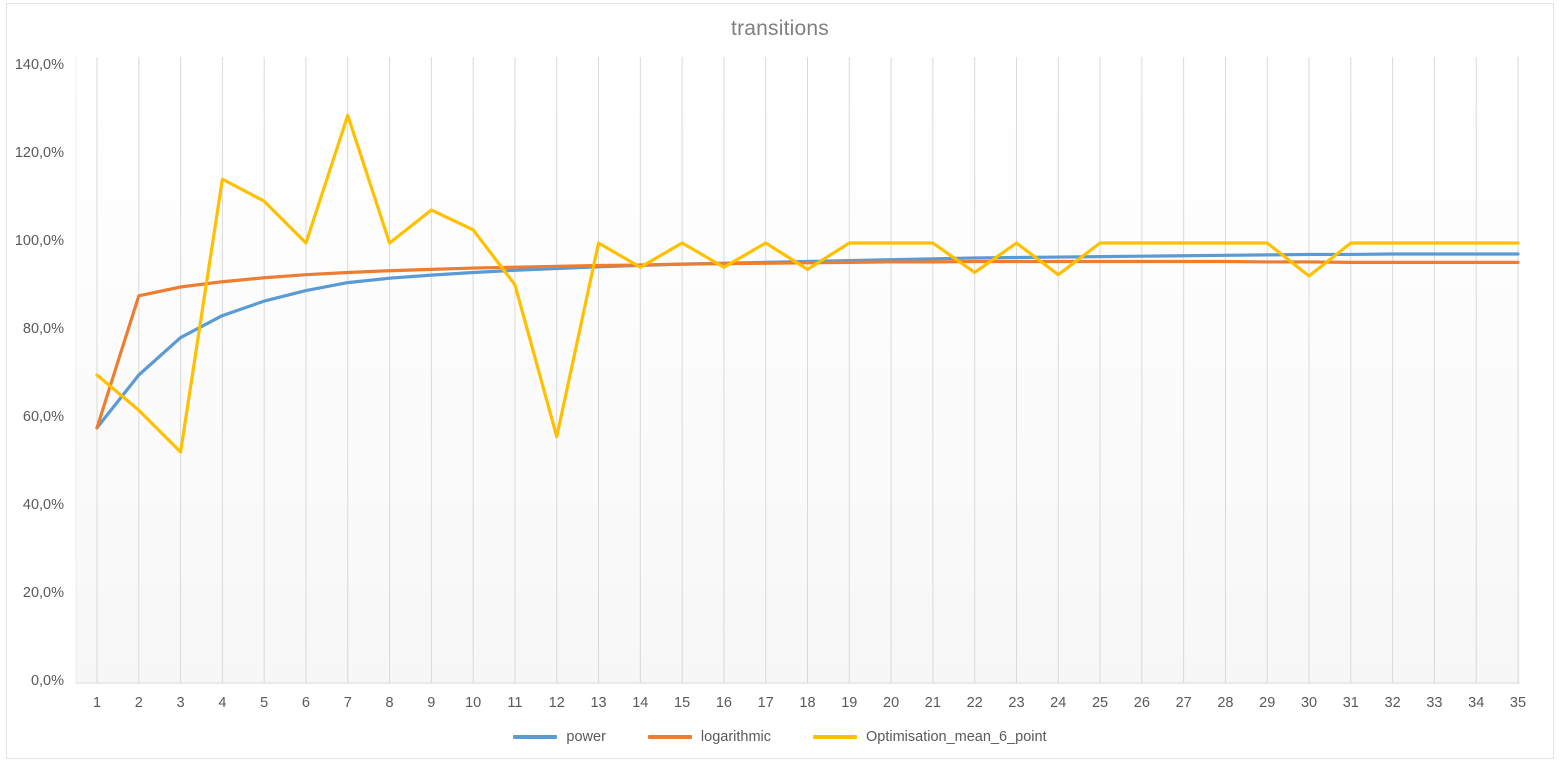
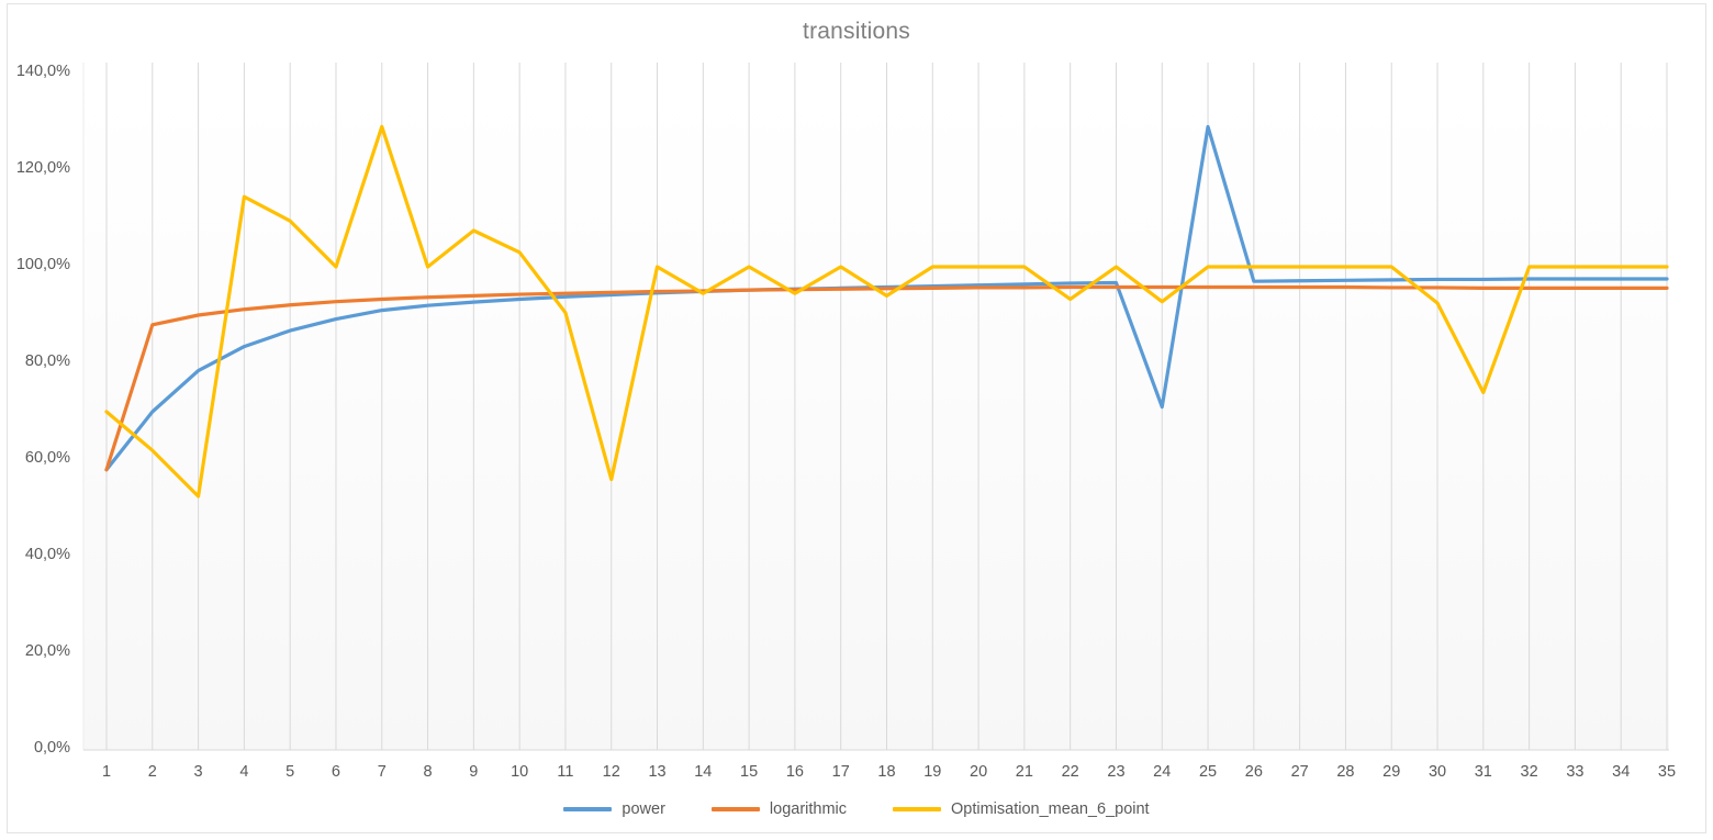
power/24: 97% -> 71%
power/25: 97% -> 129%
Optimisation_mean_6_point/31: 100% -> 74%
